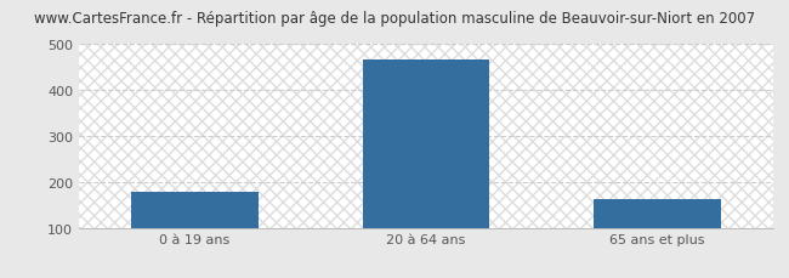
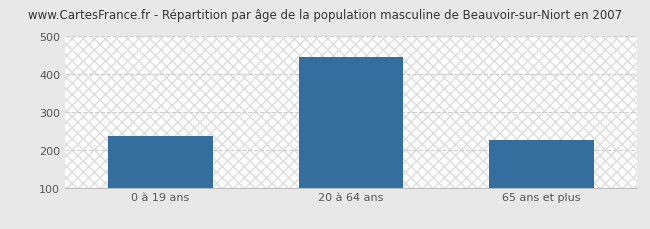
0 à 19 ans: 178 -> 235
20 à 64 ans: 466 -> 445
65 ans et plus: 163 -> 225
